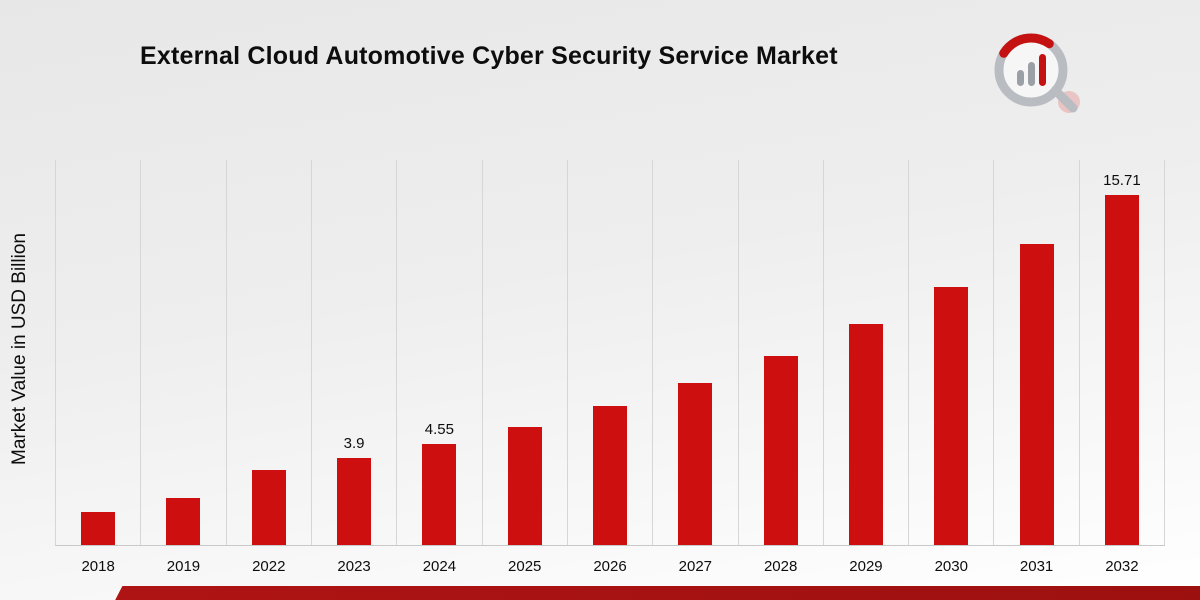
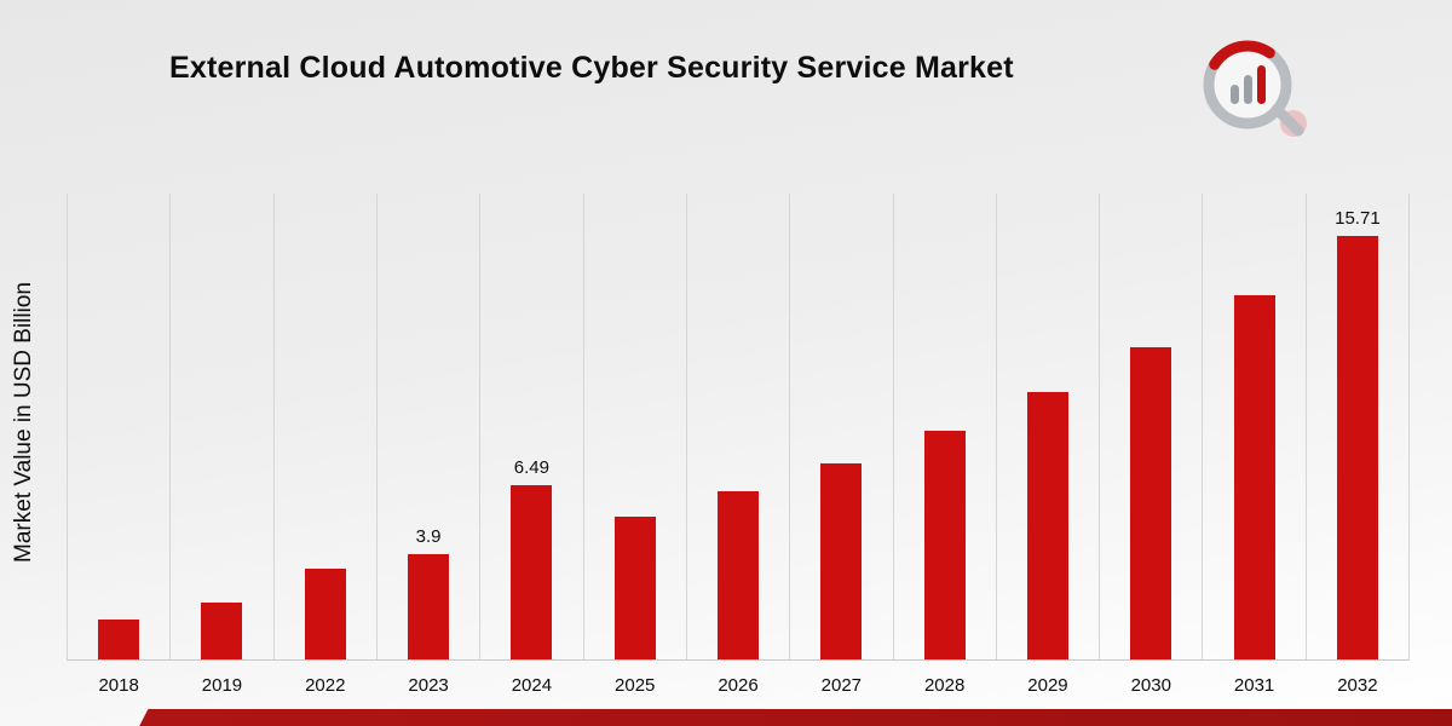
2024: 4.55 -> 6.49
